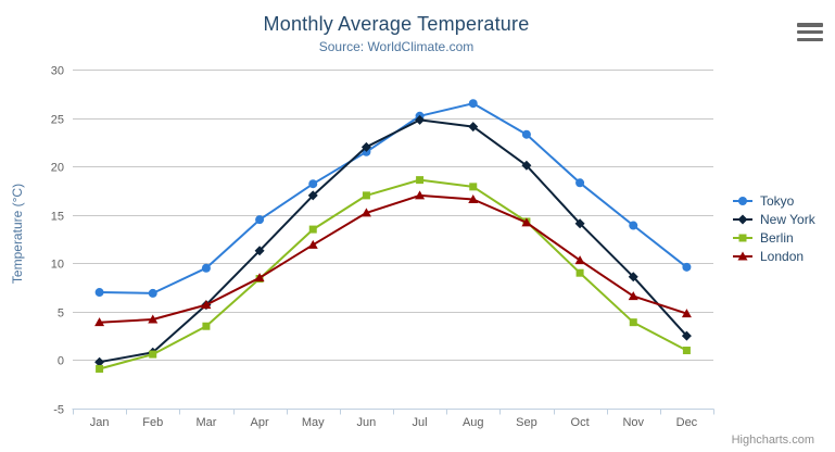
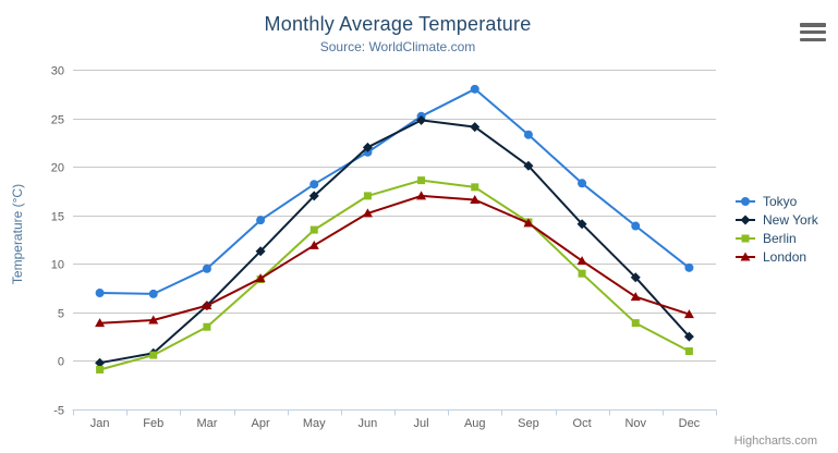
Tokyo/Aug: 26 -> 28
